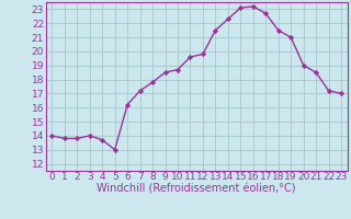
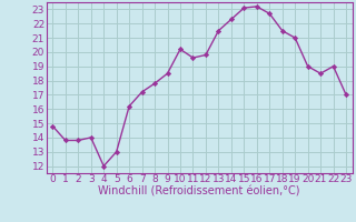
0: 14.0 -> 14.8
4: 13.7 -> 12.0
10: 18.7 -> 20.2
22: 17.2 -> 19.0
